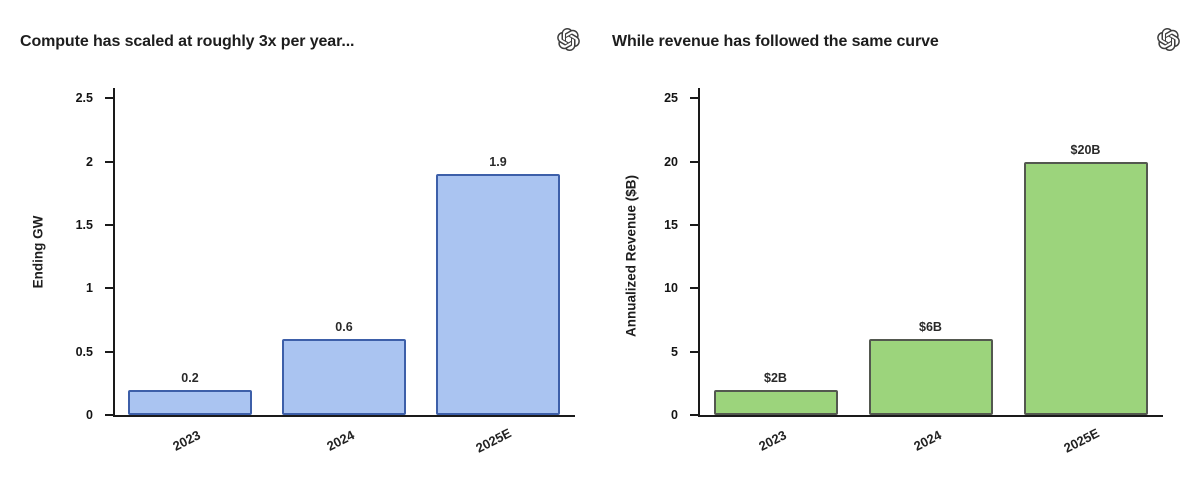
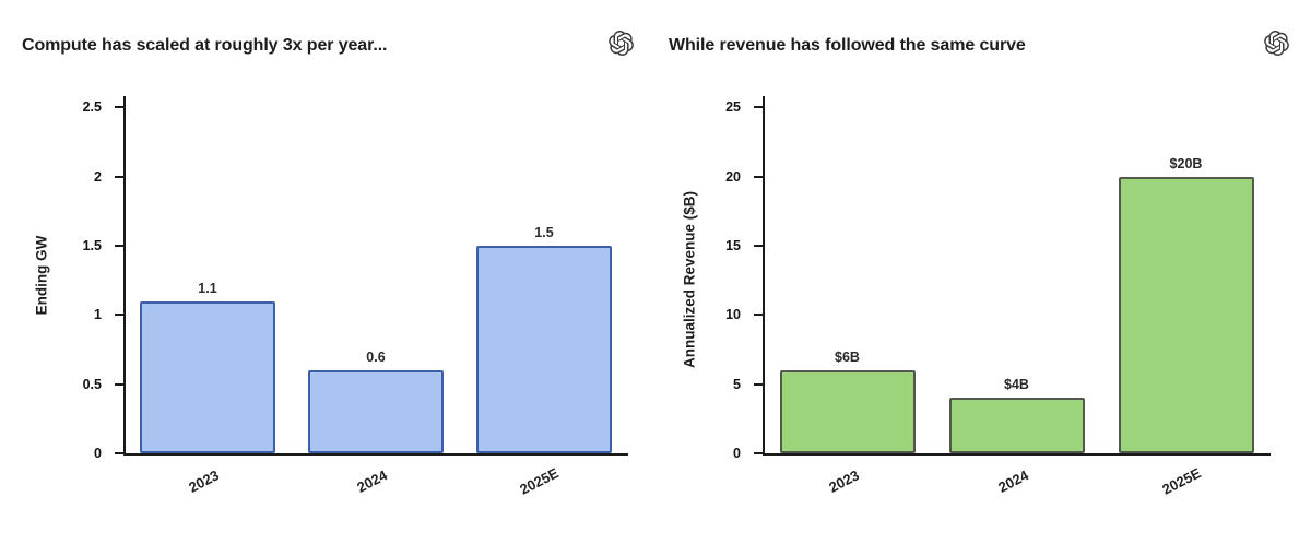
Compute has scaled at roughly 3x per year.../2023: 0.2 -> 1.1
Compute has scaled at roughly 3x per year.../2025E: 1.9 -> 1.5
While revenue has followed the same curve/2023: $2B -> $6B
While revenue has followed the same curve/2024: $6B -> $4B
